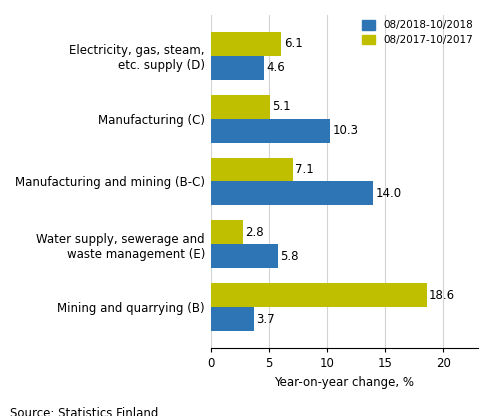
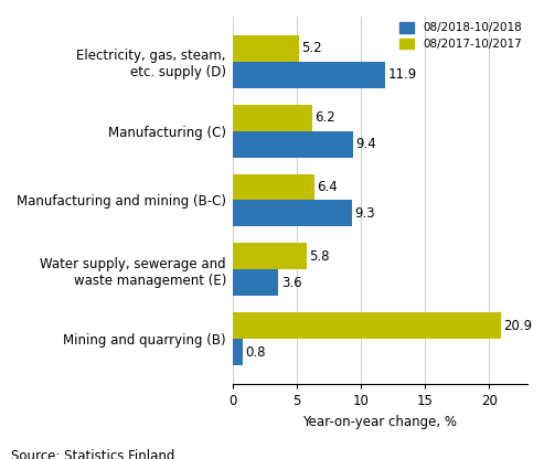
08/2017-10/2017/Electricity, gas, steam, etc. supply (D): 6.1 -> 5.2
08/2018-10/2018/Electricity, gas, steam, etc. supply (D): 4.6 -> 11.9
08/2017-10/2017/Manufacturing (C): 5.1 -> 6.2
08/2018-10/2018/Manufacturing (C): 10.3 -> 9.4
08/2017-10/2017/Manufacturing and mining (B-C): 7.1 -> 6.4
08/2018-10/2018/Manufacturing and mining (B-C): 14.0 -> 9.3
08/2017-10/2017/Water supply, sewerage and waste management (E): 2.8 -> 5.8
08/2018-10/2018/Water supply, sewerage and waste management (E): 5.8 -> 3.6
08/2017-10/2017/Mining and quarrying (B): 18.6 -> 20.9
08/2018-10/2018/Mining and quarrying (B): 3.7 -> 0.8
